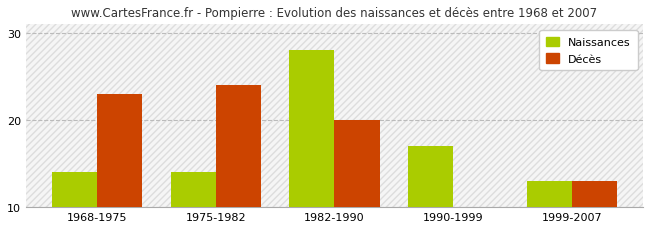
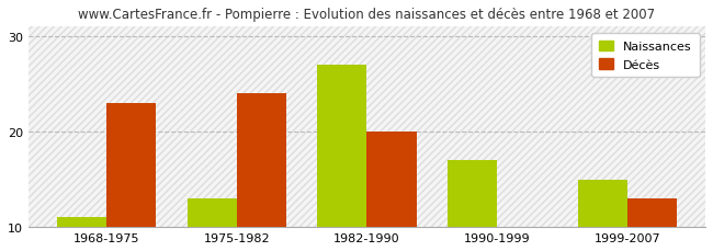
Naissances/1968-1975: 14 -> 11
Naissances/1975-1982: 14 -> 13
Naissances/1982-1990: 28 -> 27
Naissances/1999-2007: 13 -> 15
